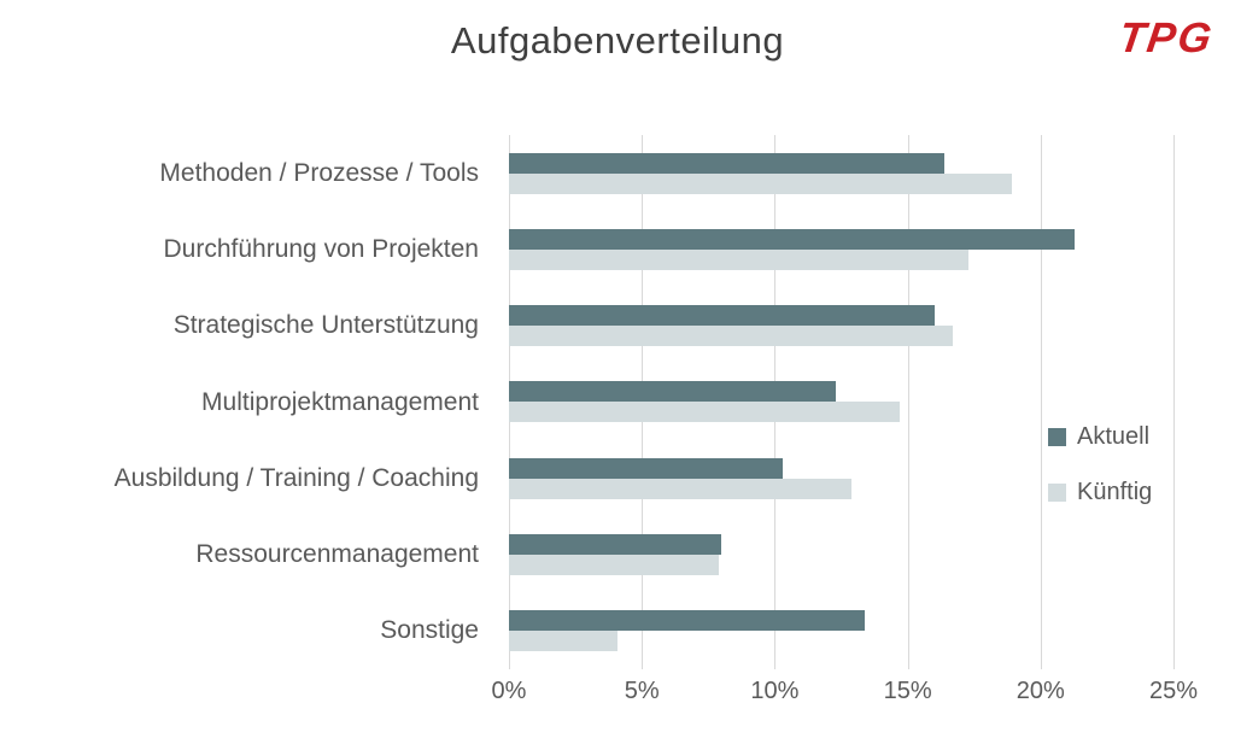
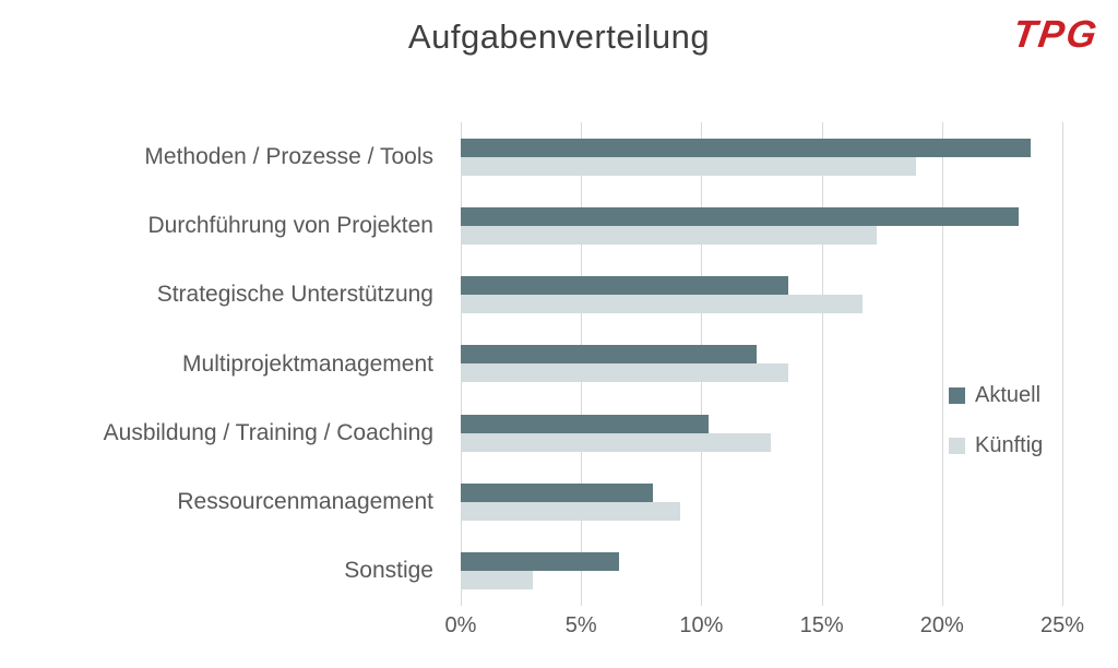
Aktuell/Methoden / Prozesse / Tools: 16.4% -> 23.7%
Aktuell/Durchführung von Projekten: 21.3% -> 23.2%
Aktuell/Strategische Unterstützung: 16.0% -> 13.6%
Künftig/Multiprojektmanagement: 14.7% -> 13.6%
Künftig/Ressourcenmanagement: 7.9% -> 9.1%
Aktuell/Sonstige: 13.4% -> 6.6%
Künftig/Sonstige: 4.1% -> 3.0%
